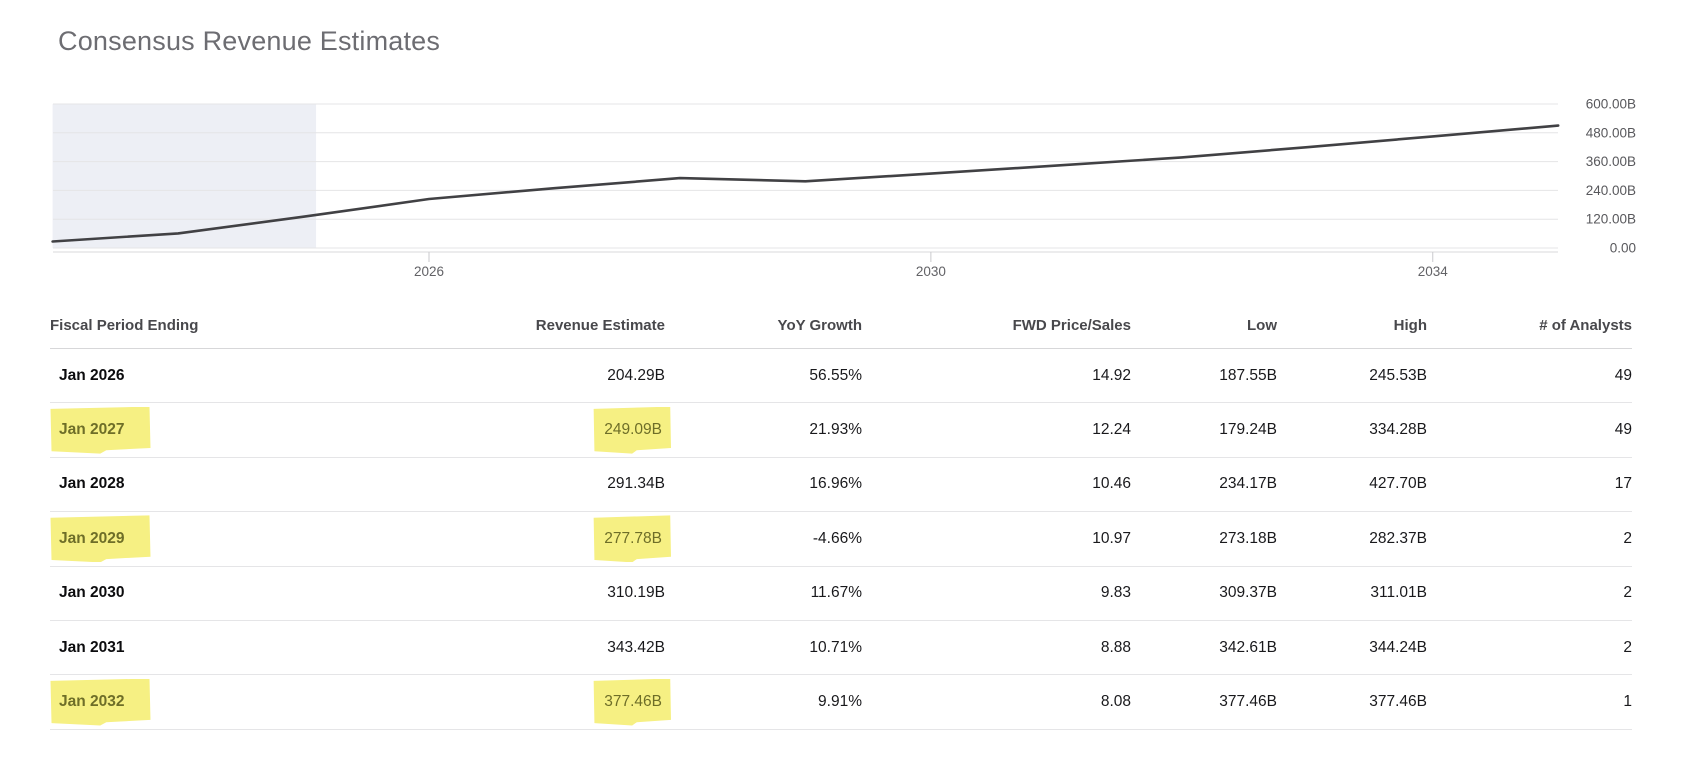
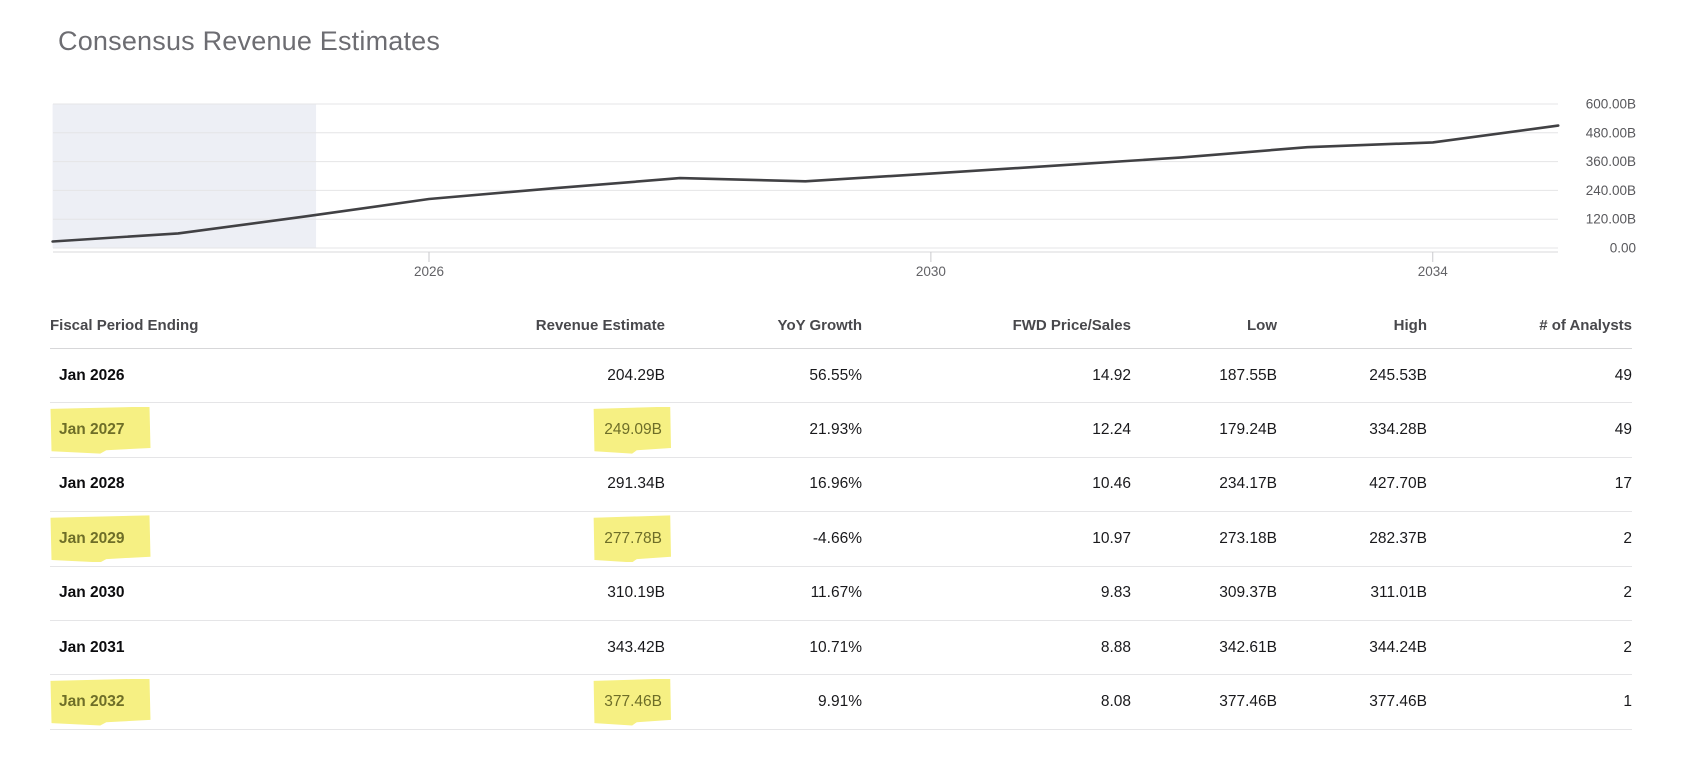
2034: 460B -> 440B
